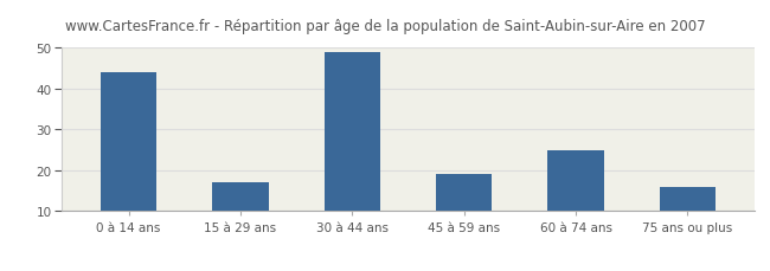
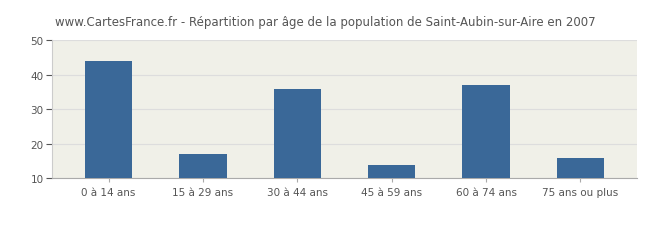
30 à 44 ans: 49 -> 36
45 à 59 ans: 19 -> 14
60 à 74 ans: 25 -> 37
